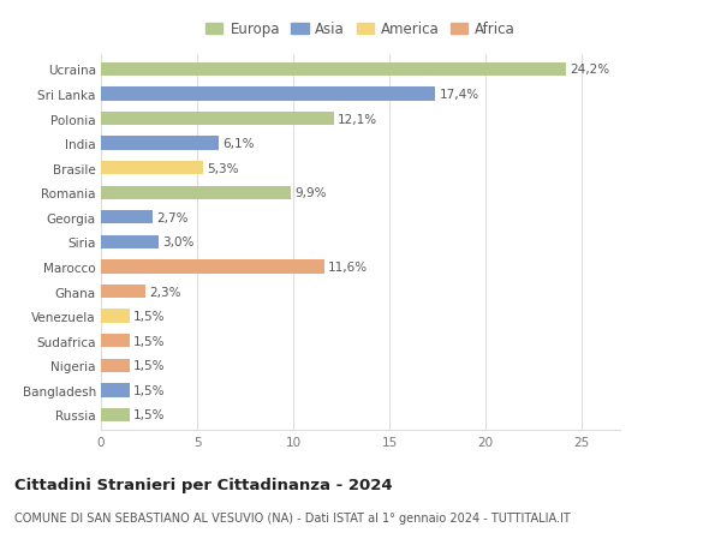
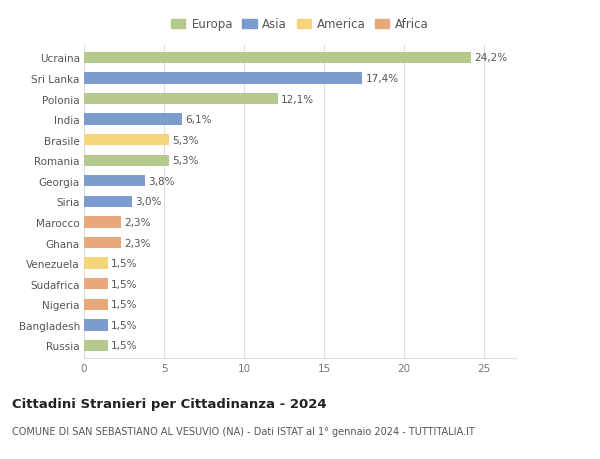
Romania: 9,9% -> 5,3%
Georgia: 2,7% -> 3,8%
Marocco: 11,6% -> 2,3%
